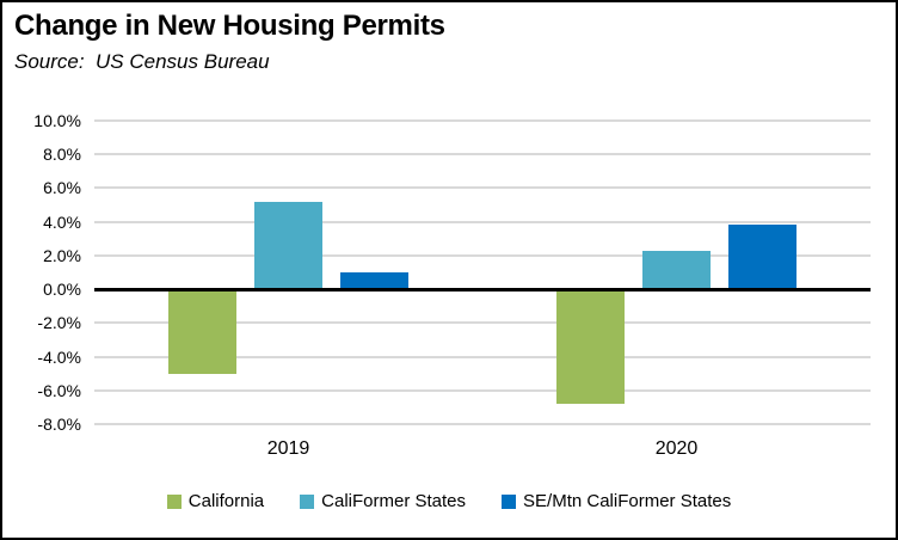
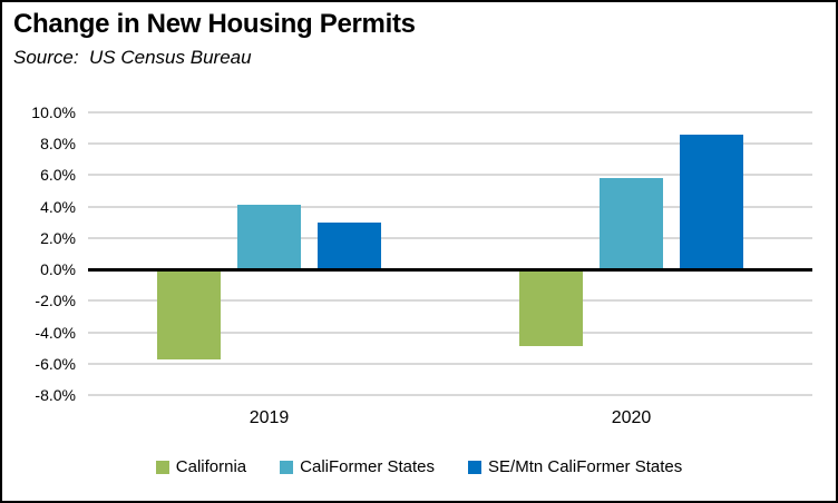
California/2019: -5.0% -> -5.7%
CaliFormer States/2019: 5.2% -> 4.1%
SE/Mtn CaliFormer States/2019: 1.0% -> 3.0%
California/2020: -6.8% -> -4.9%
CaliFormer States/2020: 2.3% -> 5.8%
SE/Mtn CaliFormer States/2020: 3.8% -> 8.6%
